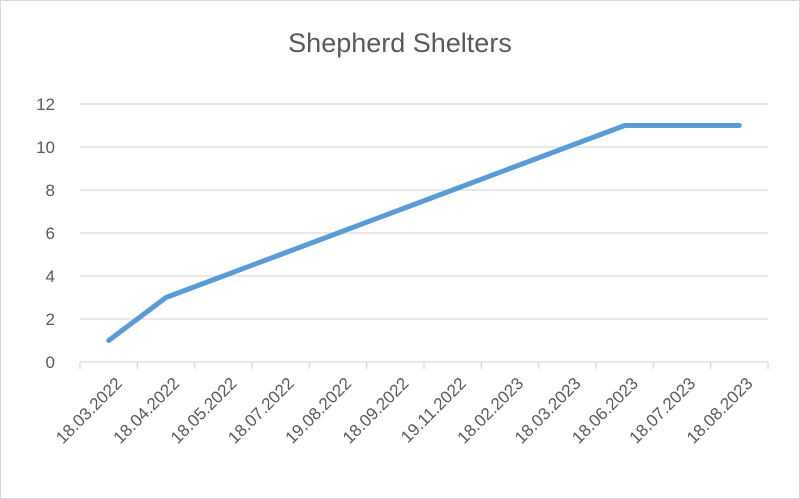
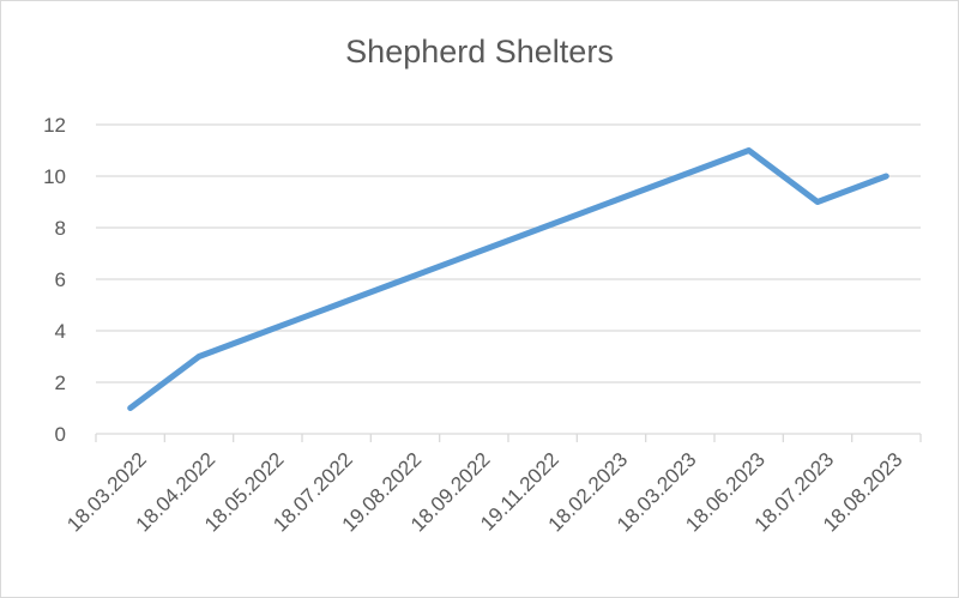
18.07.2023: 11 -> 9
18.08.2023: 11 -> 10
